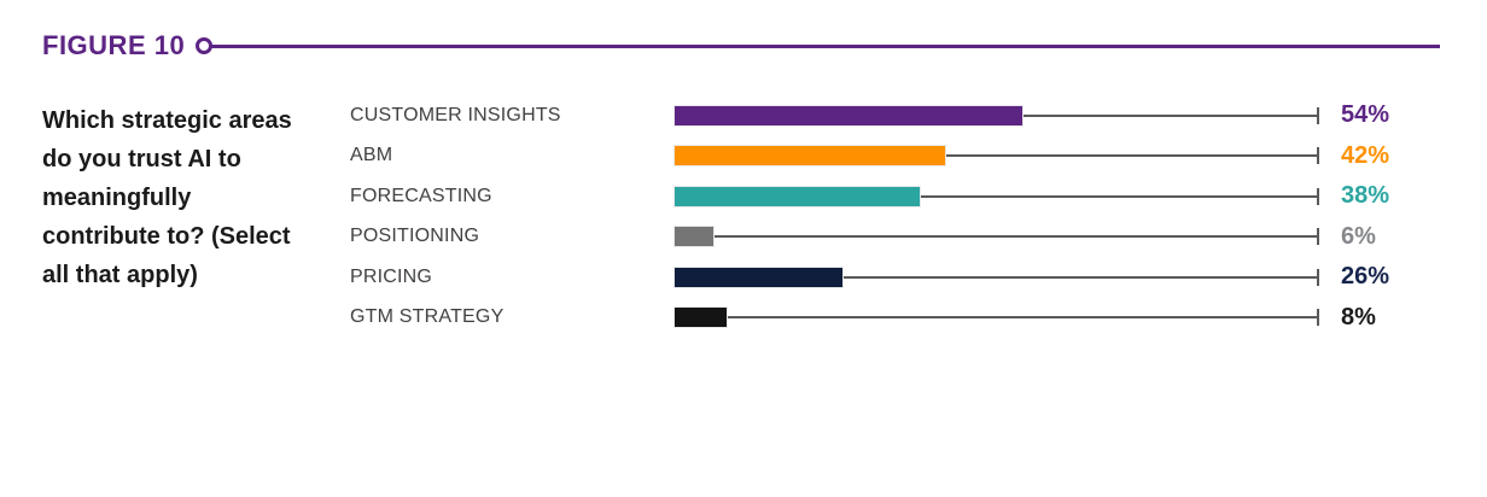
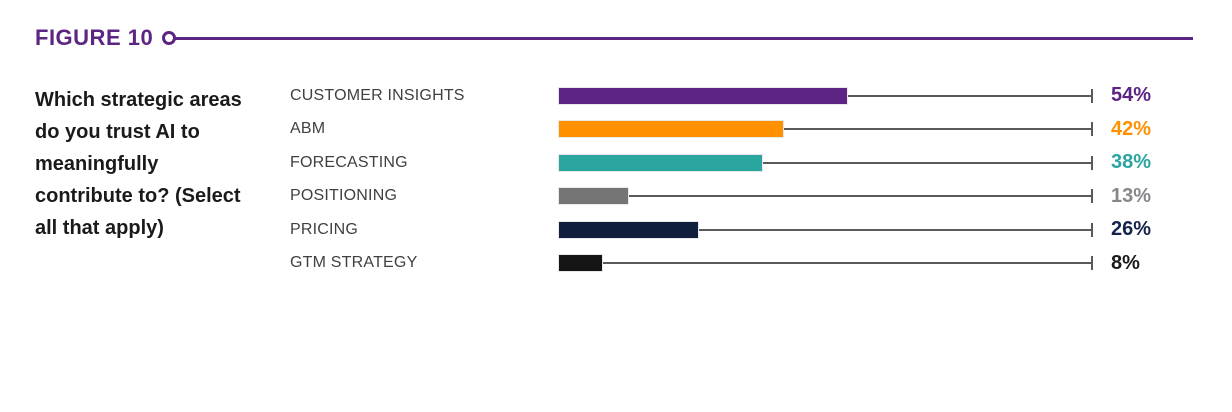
POSITIONING: 6% -> 13%
